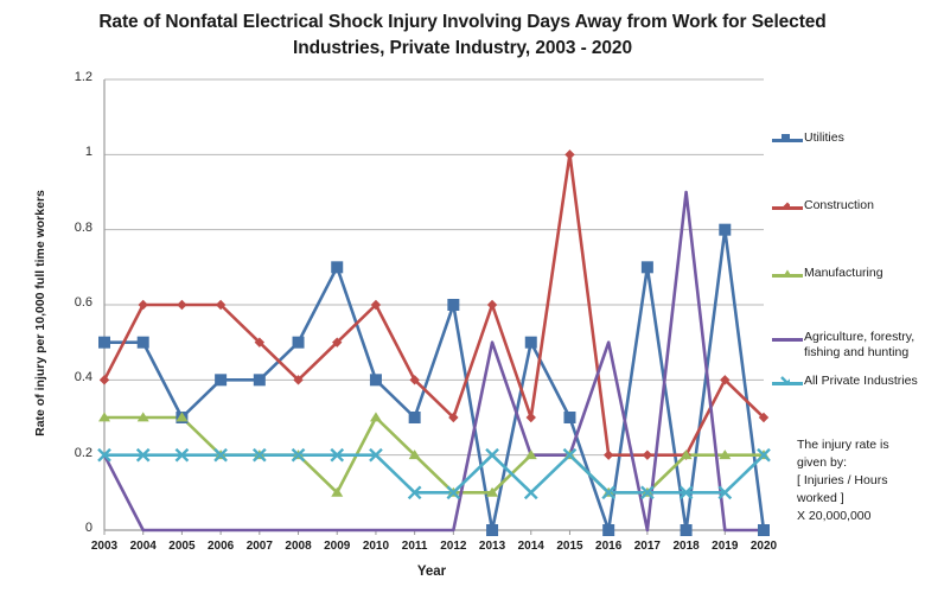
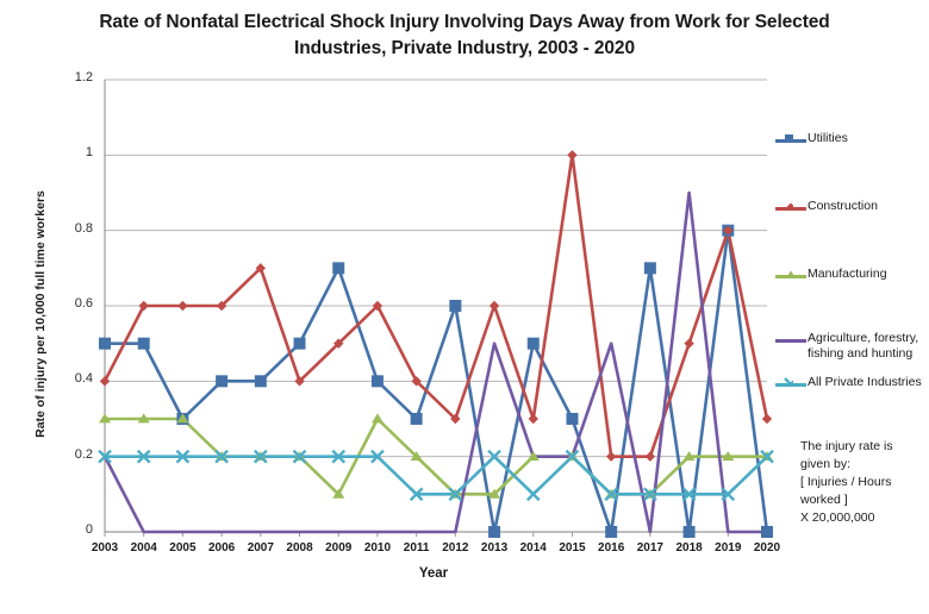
Construction/2007: 0.5 -> 0.7
Construction/2018: 0.2 -> 0.5
Construction/2019: 0.4 -> 0.8
